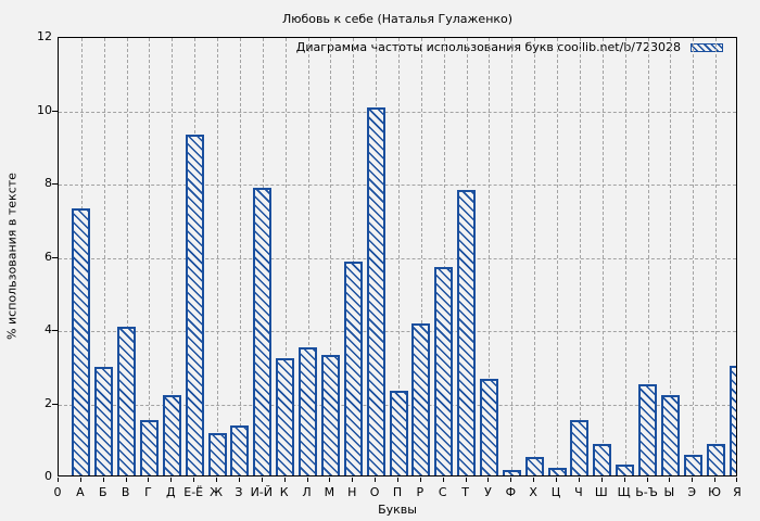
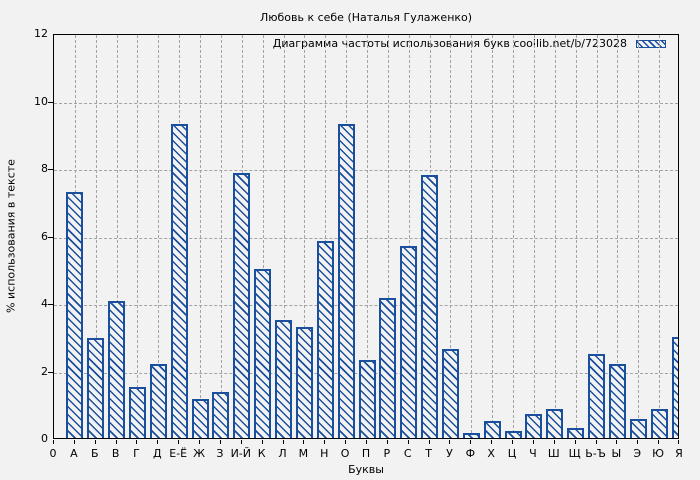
К: 3.2 -> 5.0
О: 10.1 -> 9.3
Ч: 1.5 -> 0.7
